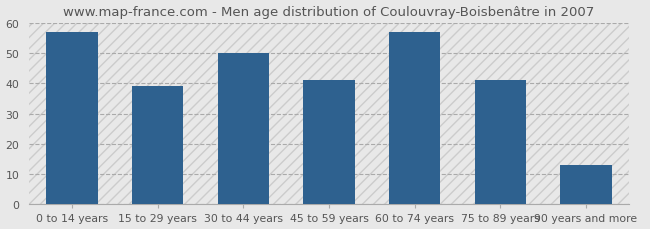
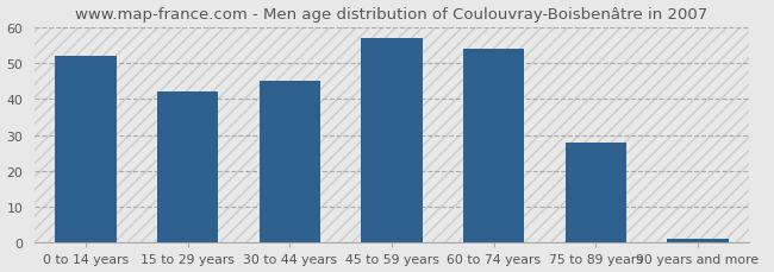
0 to 14 years: 57 -> 52
15 to 29 years: 39 -> 42
30 to 44 years: 50 -> 45
45 to 59 years: 41 -> 57
60 to 74 years: 57 -> 54
75 to 89 years: 41 -> 28
90 years and more: 13 -> 1
